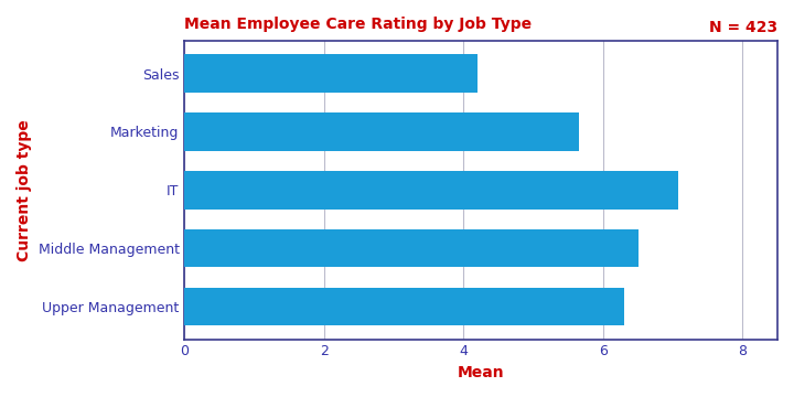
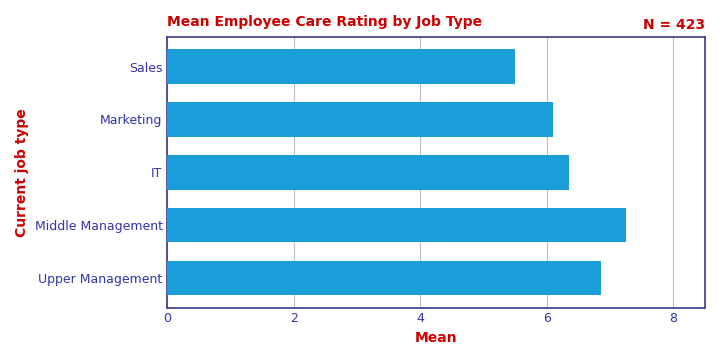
Sales: 4.20 -> 5.50
Marketing: 5.66 -> 6.10
IT: 7.08 -> 6.35
Middle Management: 6.50 -> 7.25
Upper Management: 6.30 -> 6.85
